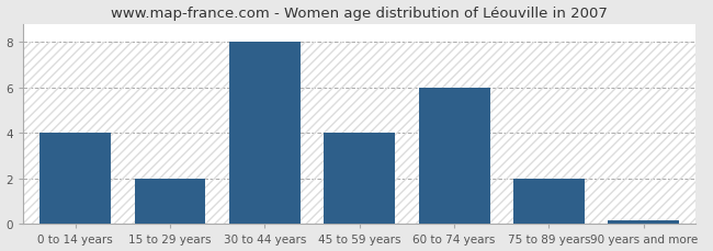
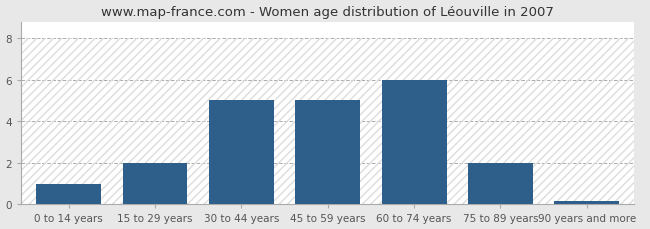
0 to 14 years: 4.00 -> 1.00
30 to 44 years: 8.00 -> 5.00
45 to 59 years: 4.00 -> 5.00
